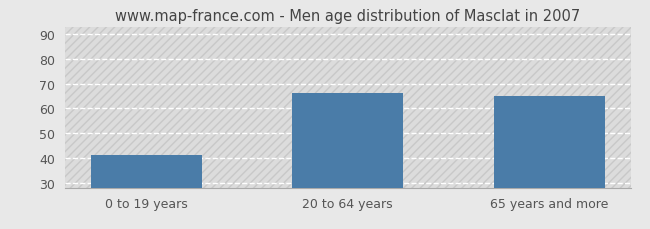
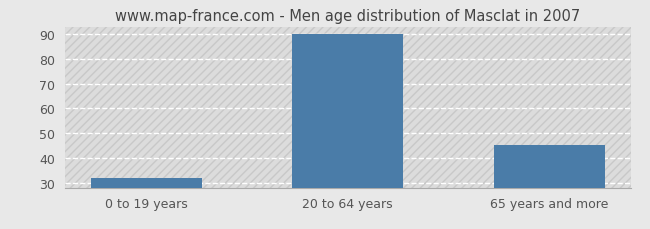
0 to 19 years: 41 -> 32
20 to 64 years: 66 -> 90
65 years and more: 65 -> 45
